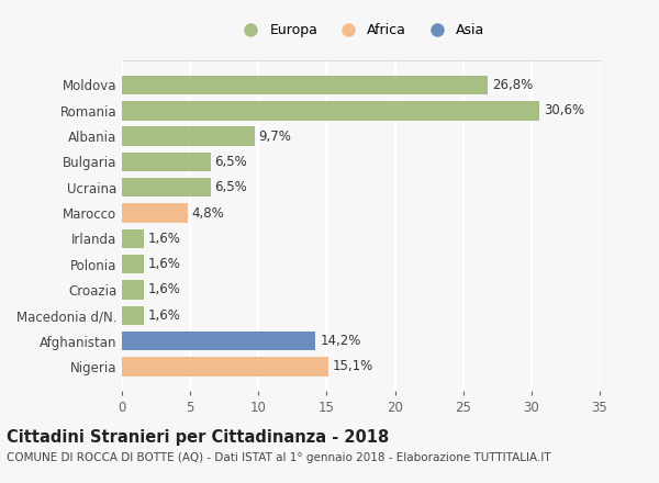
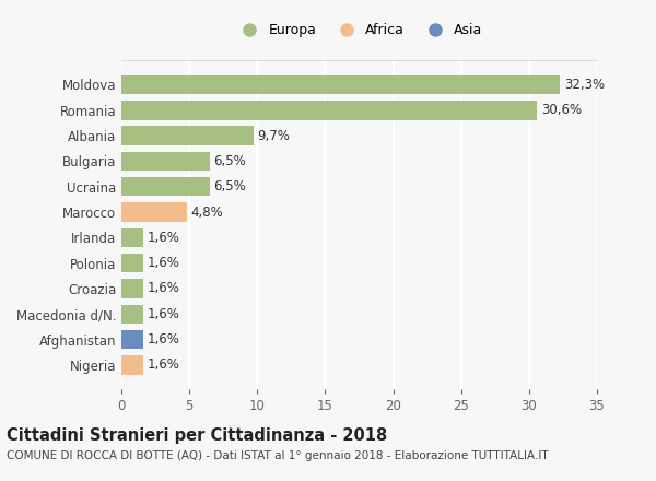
Moldova: 26,8% -> 32,3%
Afghanistan: 14,2% -> 1,6%
Nigeria: 15,1% -> 1,6%
